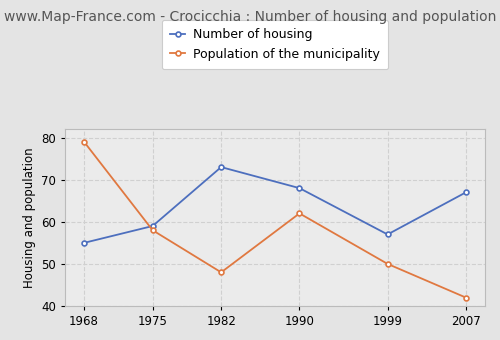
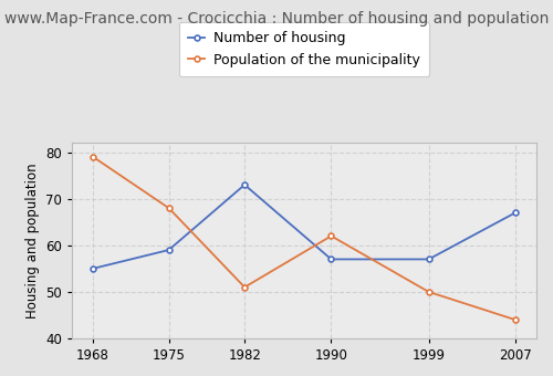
Population of the municipality/1975: 58 -> 68
Population of the municipality/1982: 48 -> 51
Number of housing/1990: 68 -> 57
Population of the municipality/2007: 42 -> 44
